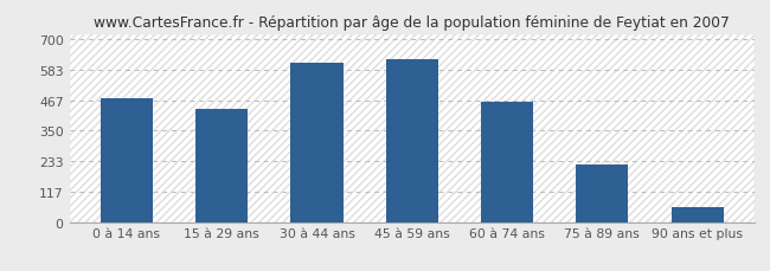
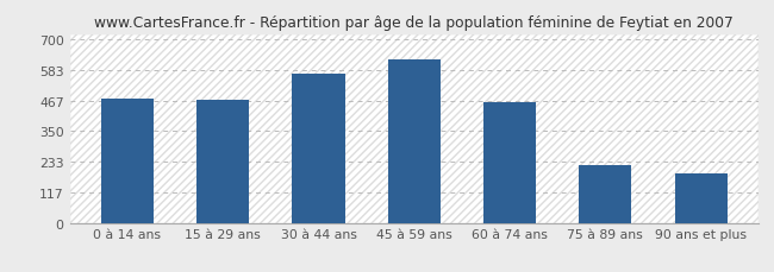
15 à 29 ans: 432 -> 470
30 à 44 ans: 610 -> 570
90 ans et plus: 56 -> 190
